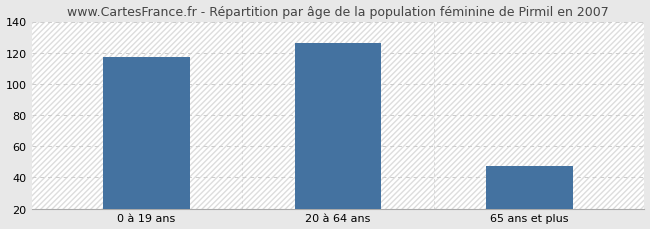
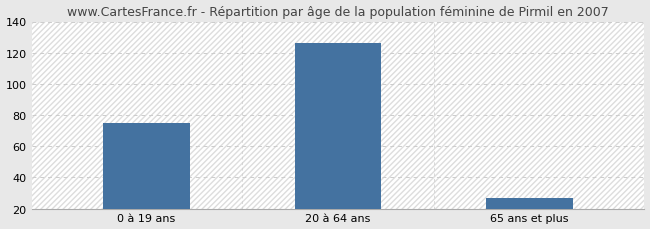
0 à 19 ans: 117 -> 75
65 ans et plus: 47 -> 27
